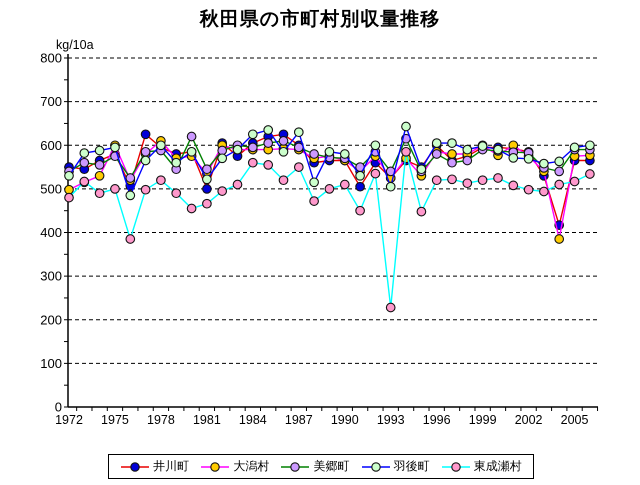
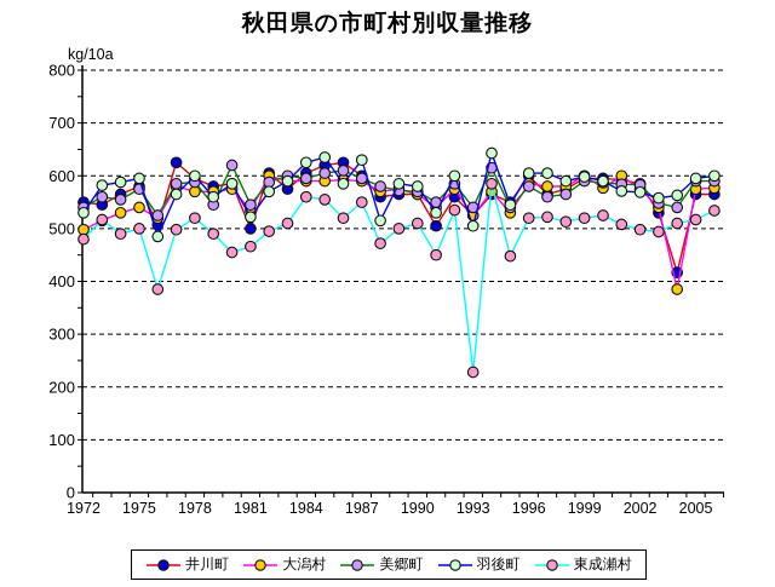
大潟村/1975: 600 -> 540
大潟村/1978: 610 -> 570
